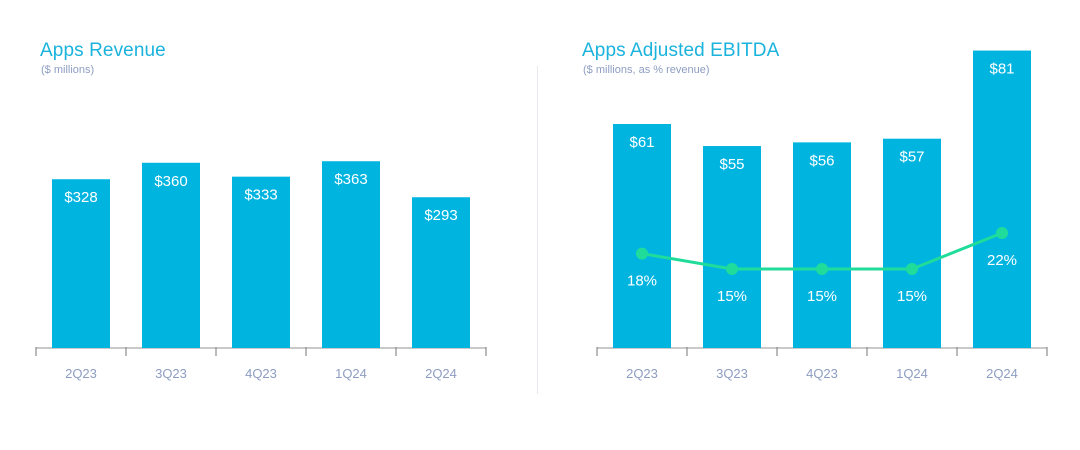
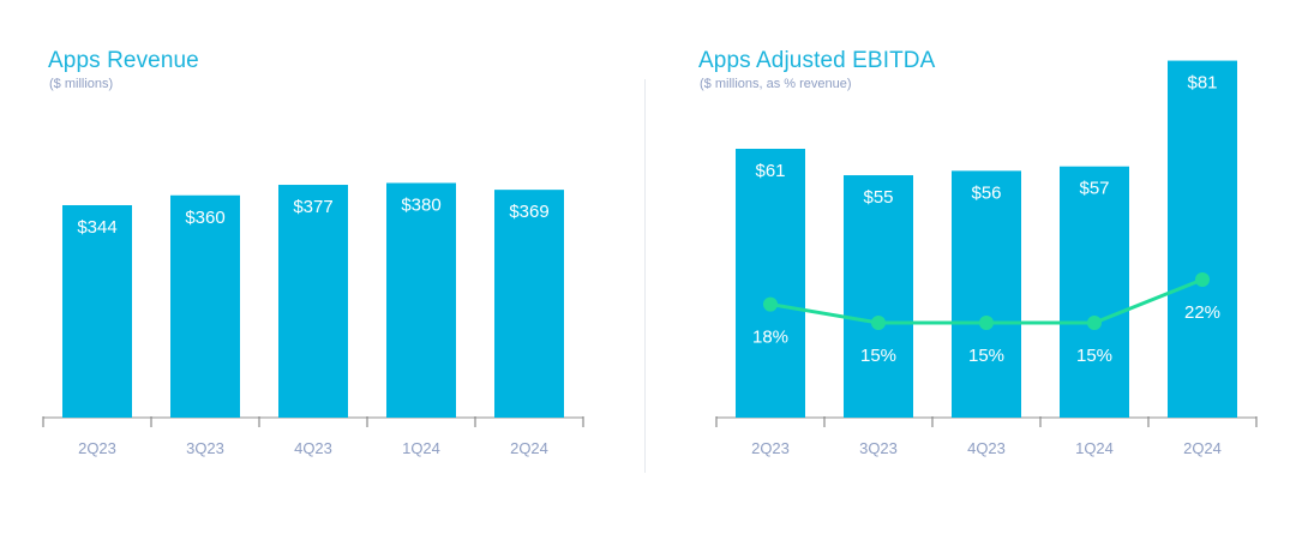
Apps Revenue/2Q23: $328 -> $344
Apps Revenue/4Q23: $333 -> $377
Apps Revenue/1Q24: $363 -> $380
Apps Revenue/2Q24: $293 -> $369
